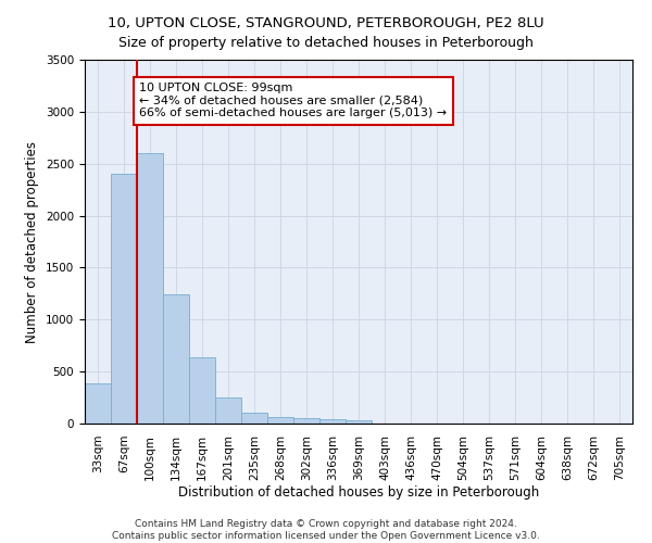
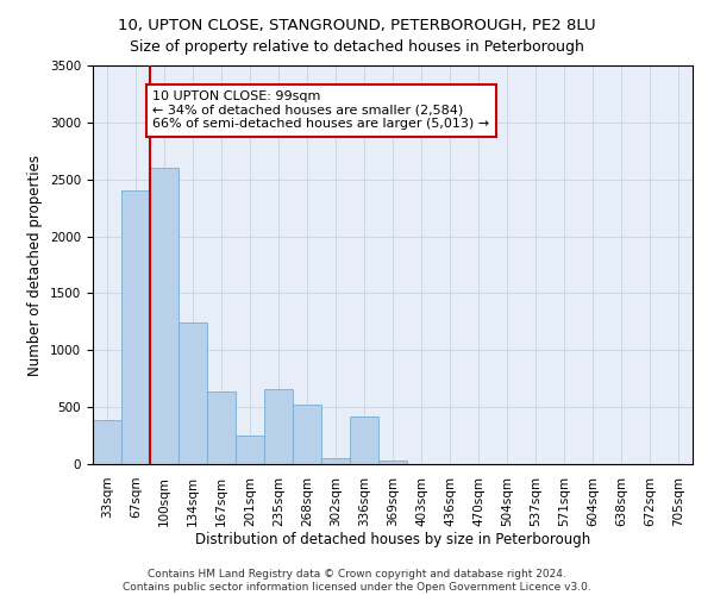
235sqm: 100 -> 660
268sqm: 60 -> 520
336sqm: 40 -> 420
